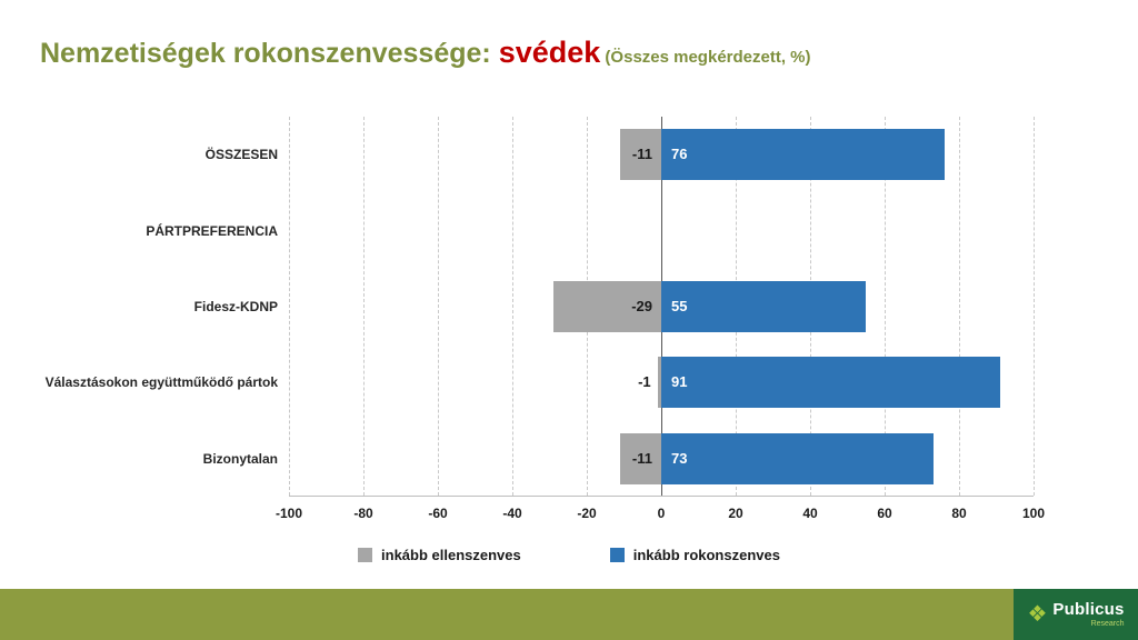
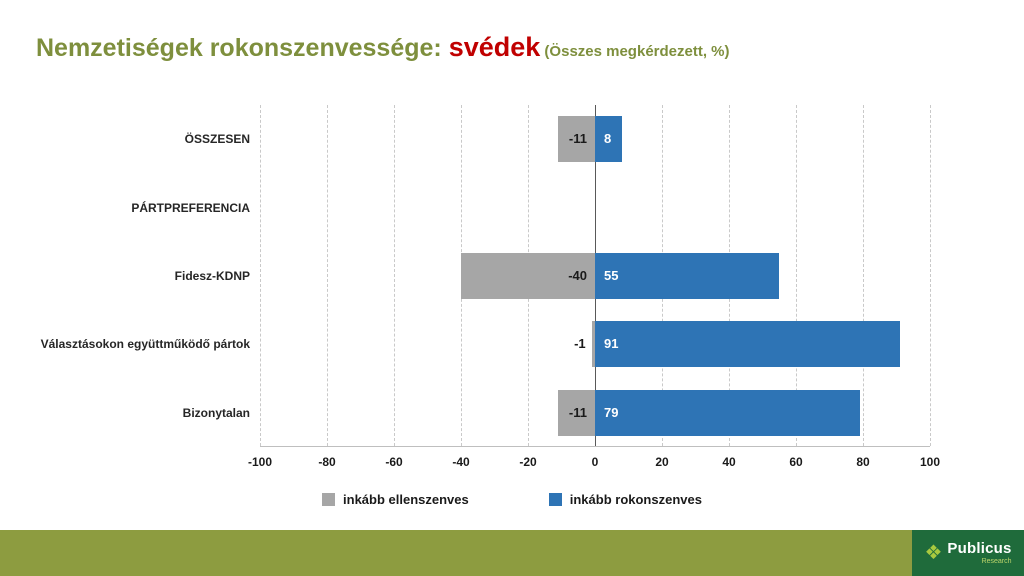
inkább rokonszenves/ÖSSZESEN: 76 -> 8
inkább ellenszenves/Fidesz-KDNP: -29 -> -40
inkább rokonszenves/Bizonytalan: 73 -> 79
